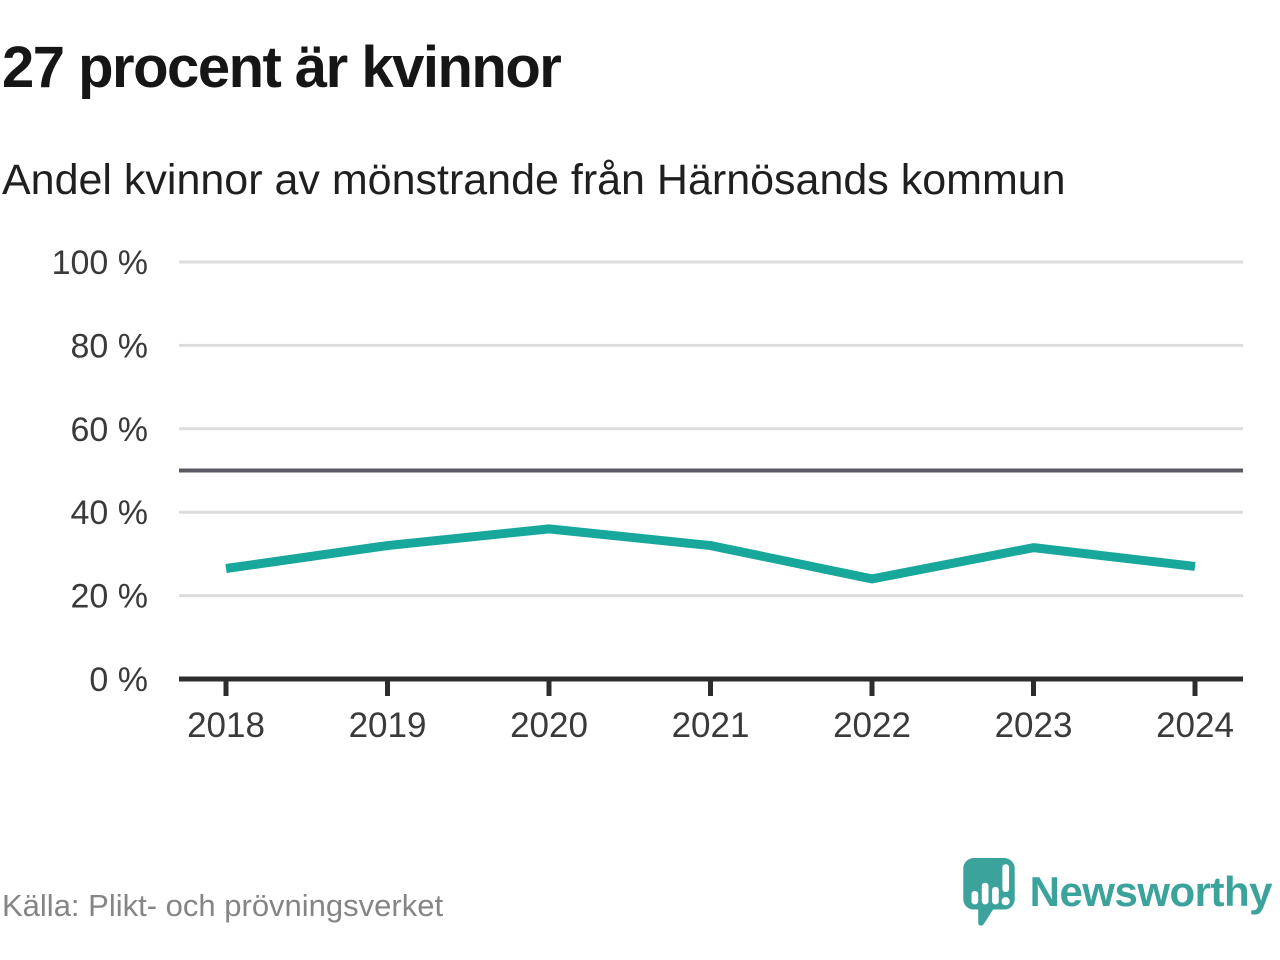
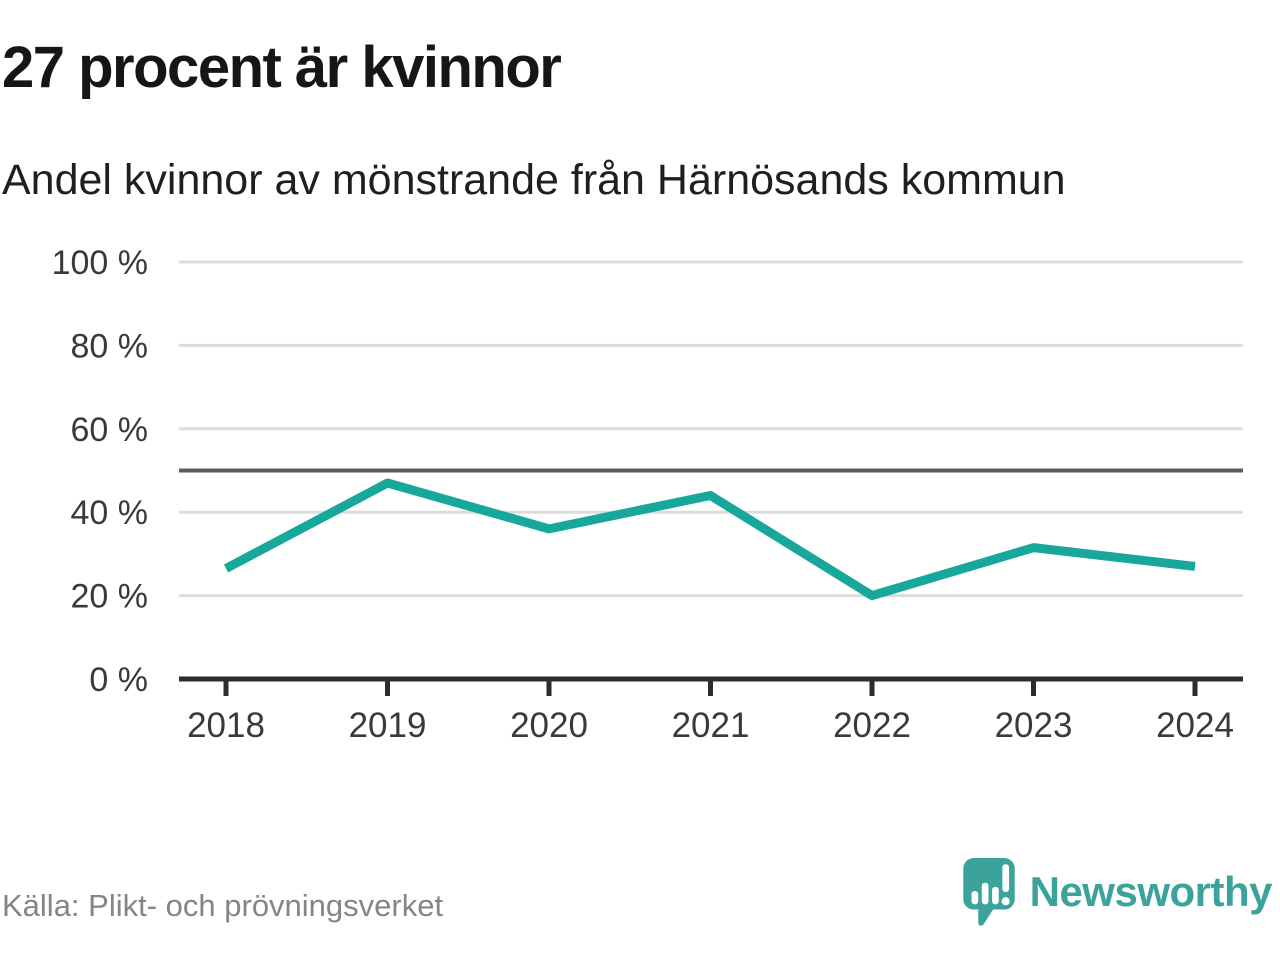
2019: 32% -> 47%
2021: 32% -> 44%
2022: 24% -> 20%
